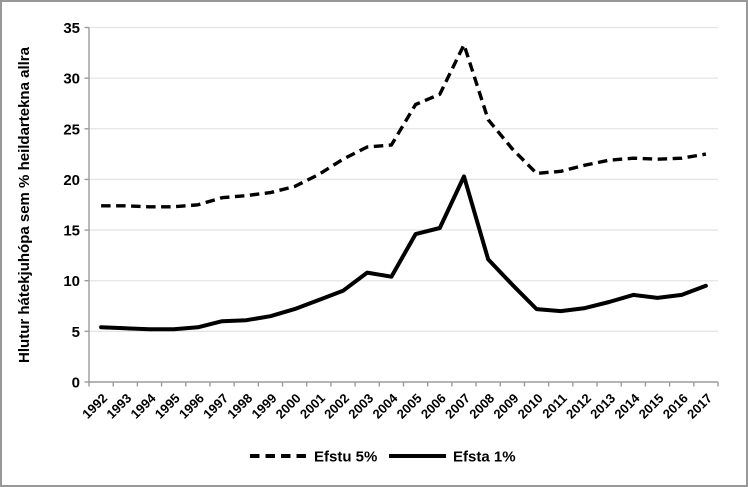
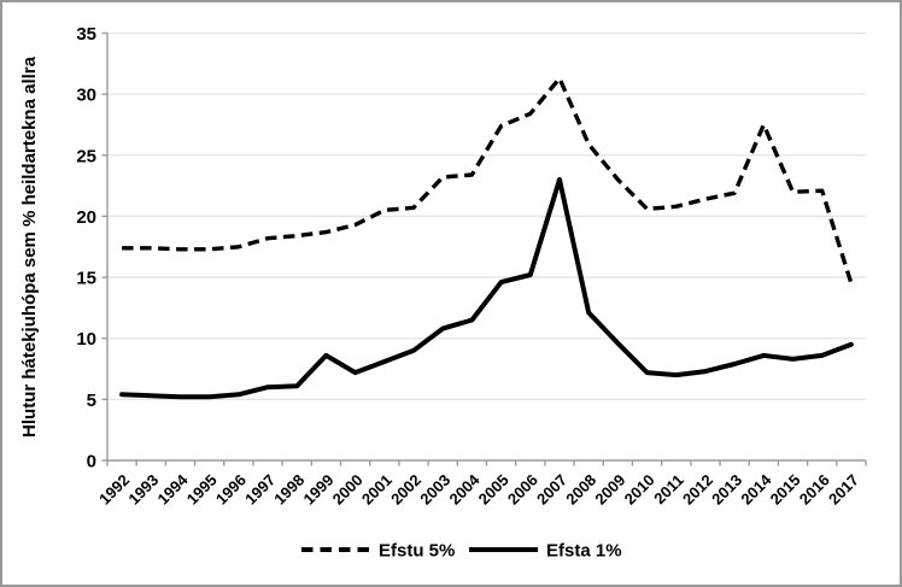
Efsta 1%/1999: 6.5 -> 8.6
Efstu 5%/2002: 22.0 -> 20.7
Efsta 1%/2004: 10.4 -> 11.5
Efstu 5%/2007: 33.3 -> 31.3
Efsta 1%/2007: 20.3 -> 23.0
Efstu 5%/2014: 22.1 -> 27.5
Efstu 5%/2017: 22.5 -> 14.5
